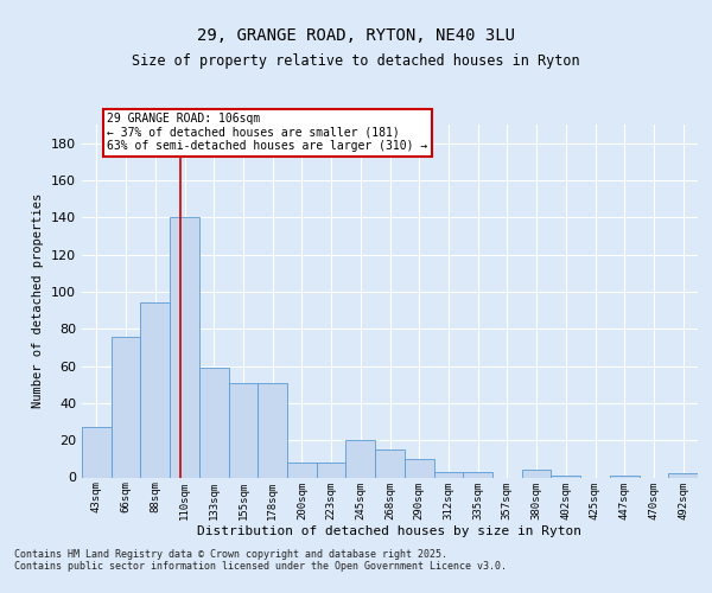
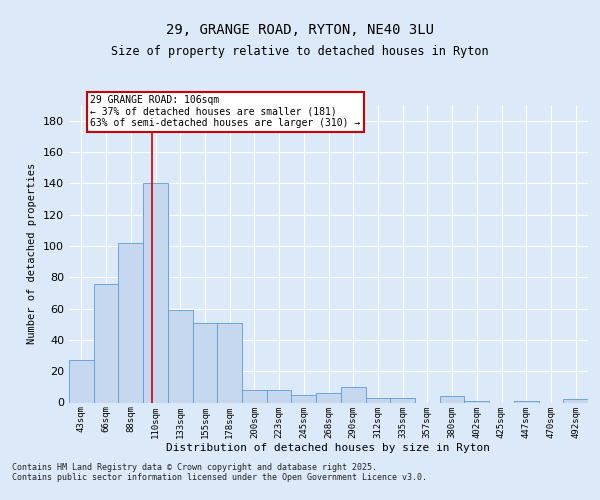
88sqm: 94 -> 102
245sqm: 20 -> 5
268sqm: 15 -> 6
